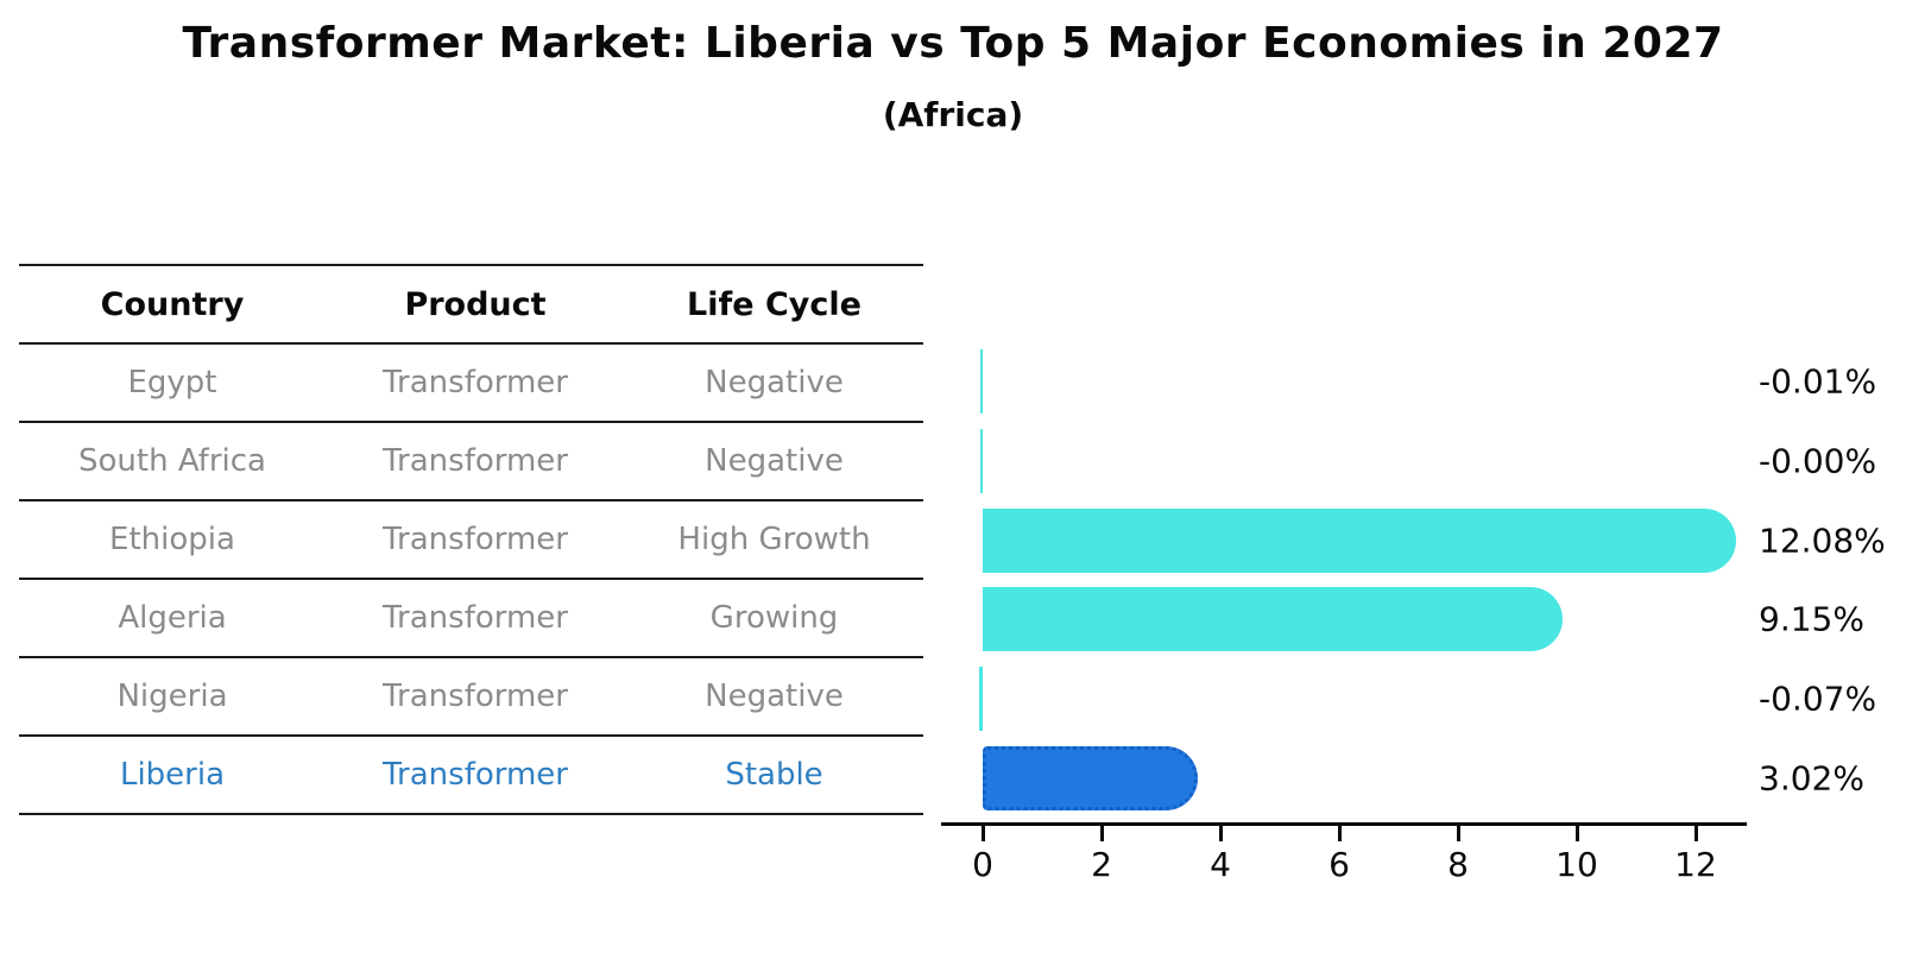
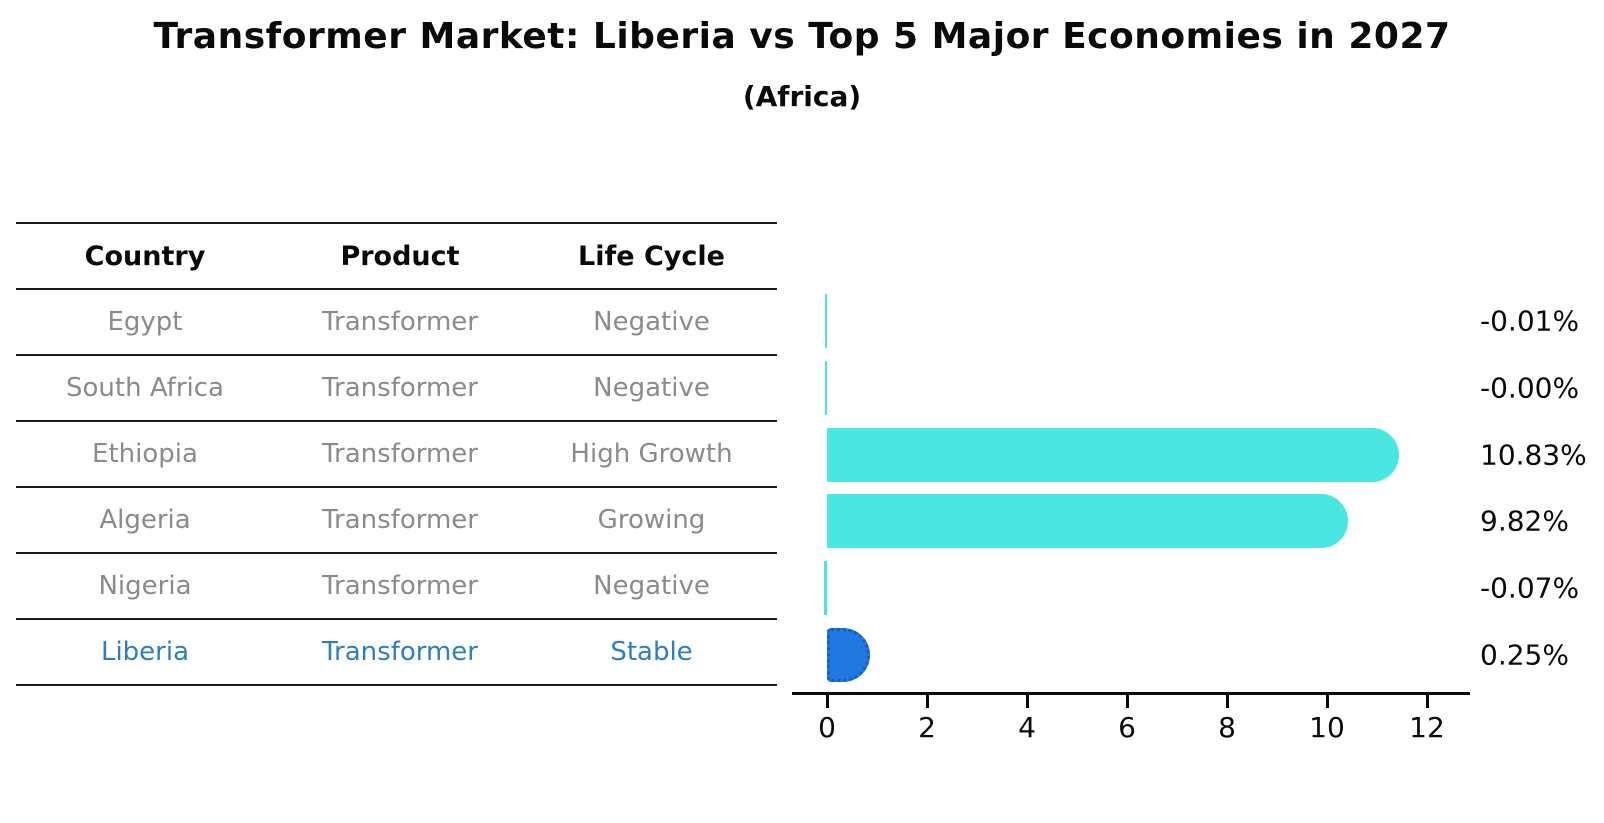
Ethiopia: 12.08% -> 10.83%
Algeria: 9.15% -> 9.82%
Liberia: 3.02% -> 0.25%
